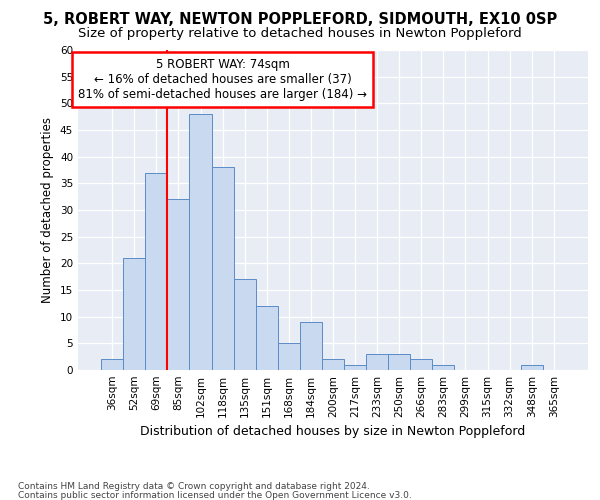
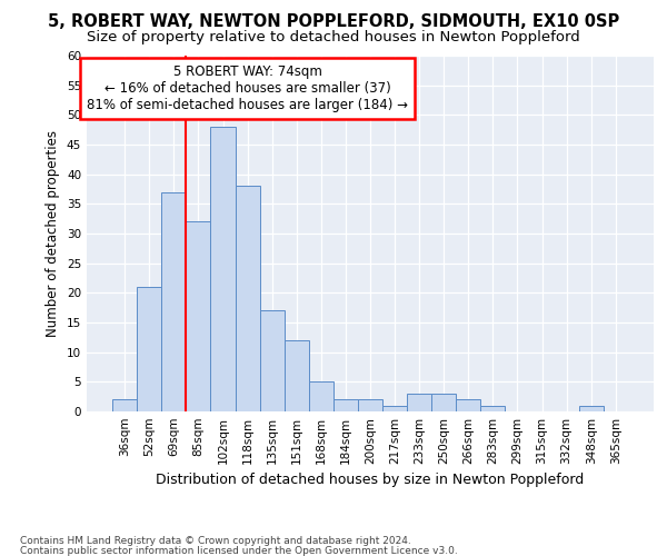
184sqm: 9 -> 2
